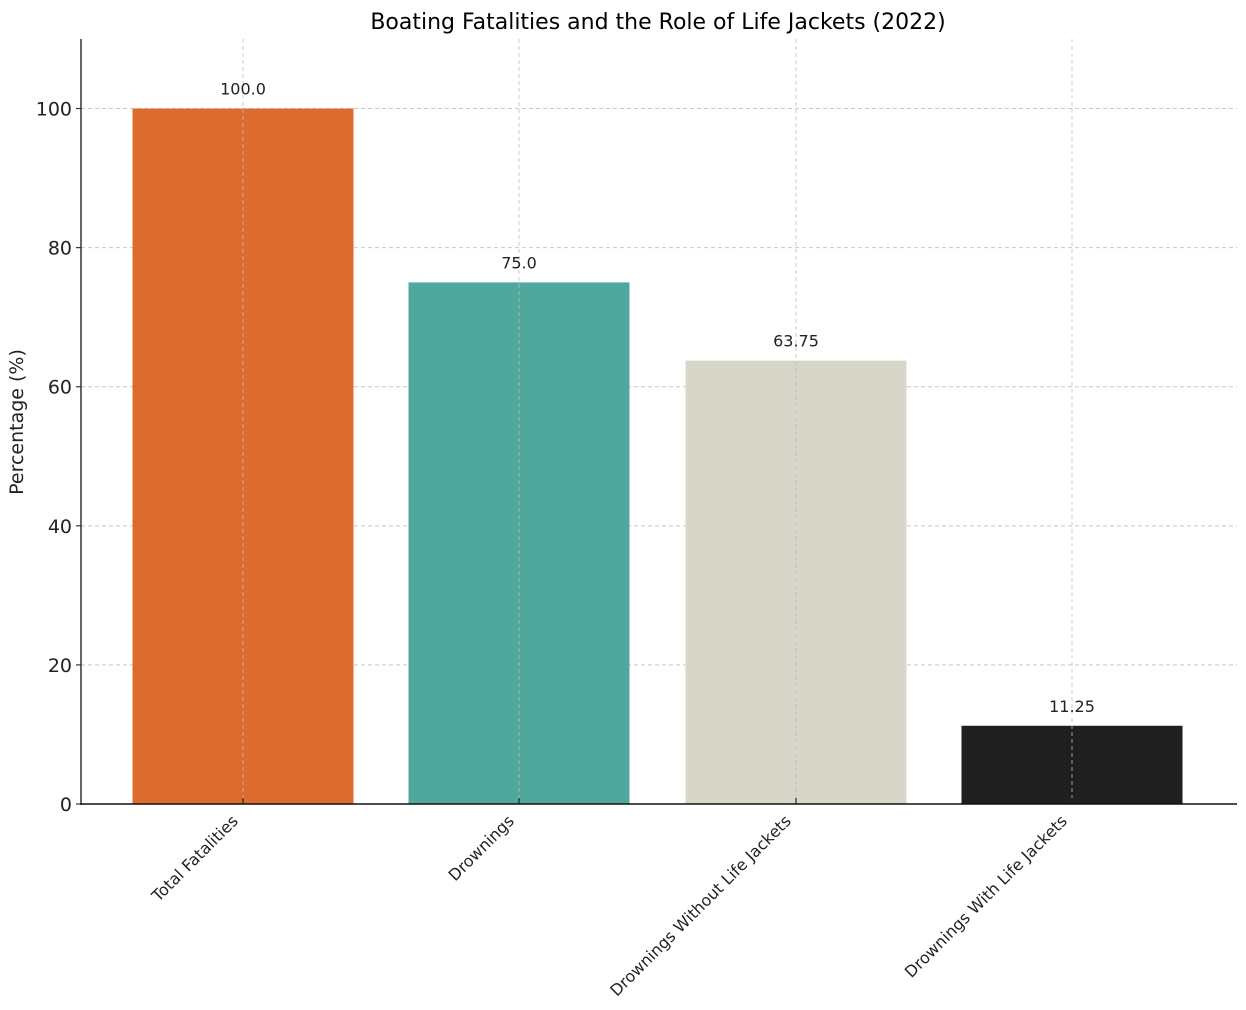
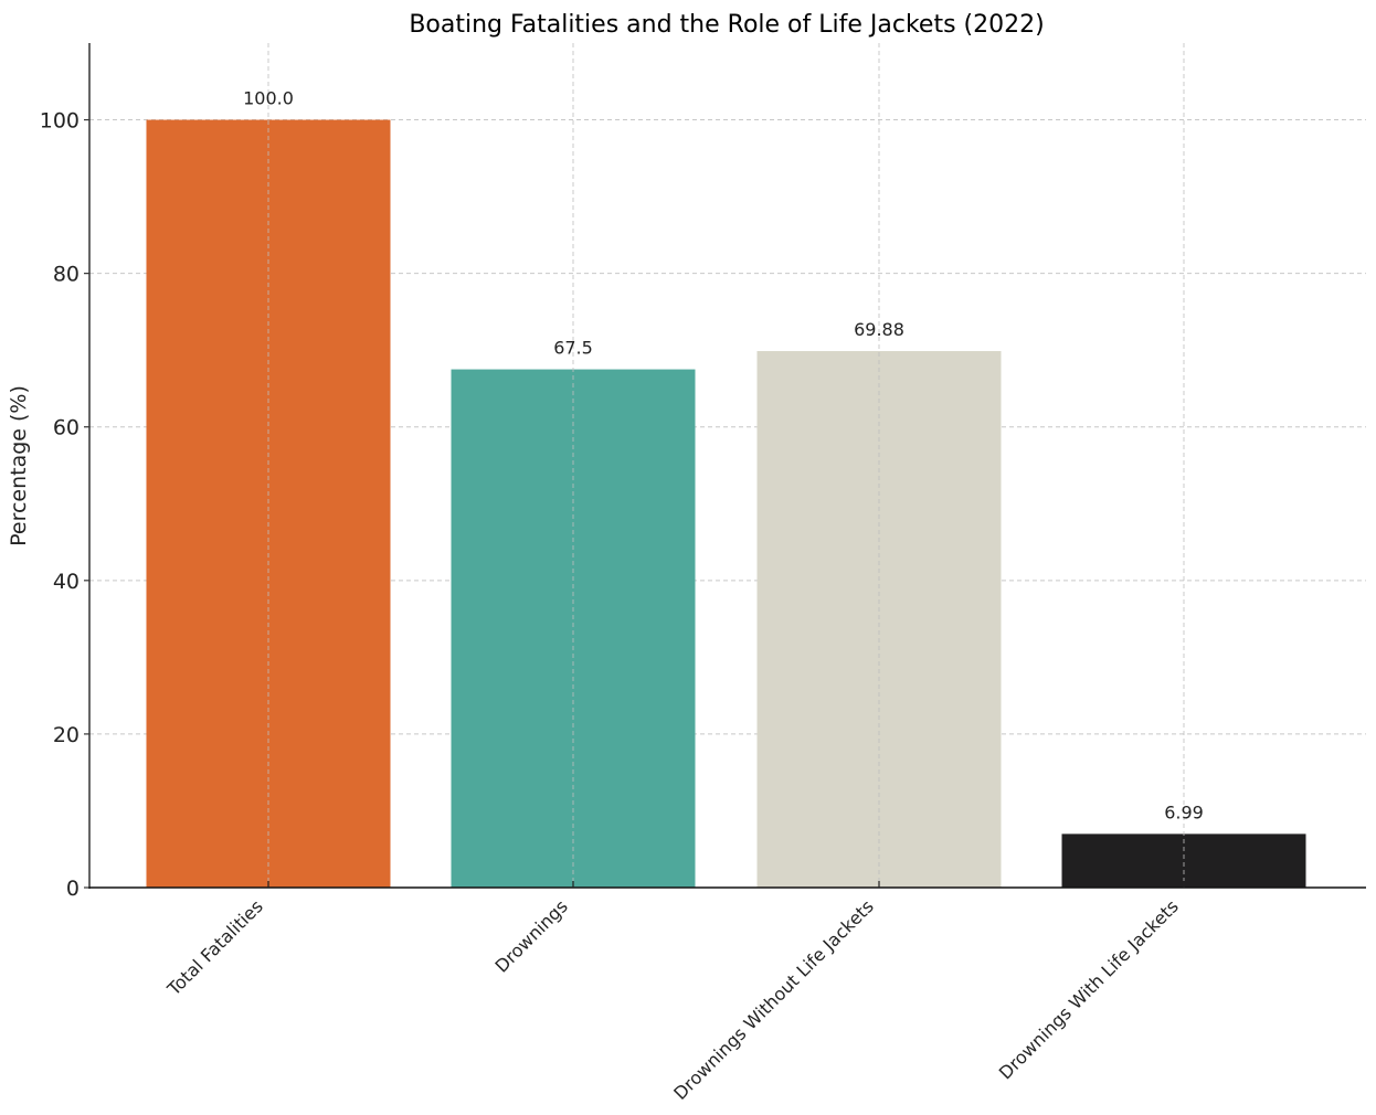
Drownings: 75.0 -> 67.5
Drownings Without Life Jackets: 63.75 -> 69.88
Drownings With Life Jackets: 11.25 -> 6.99
